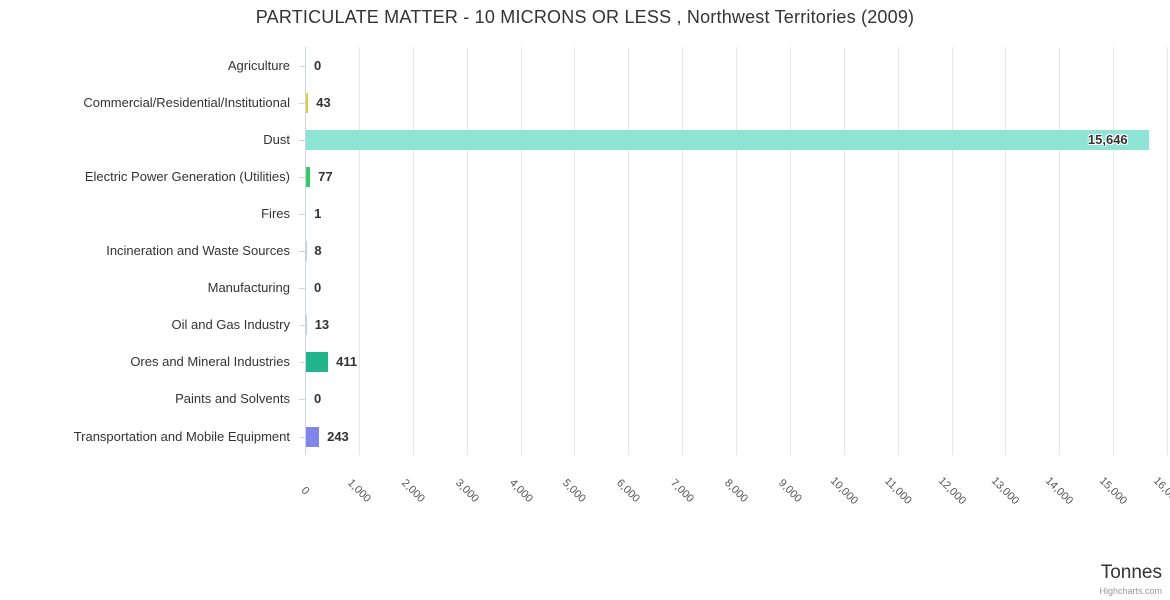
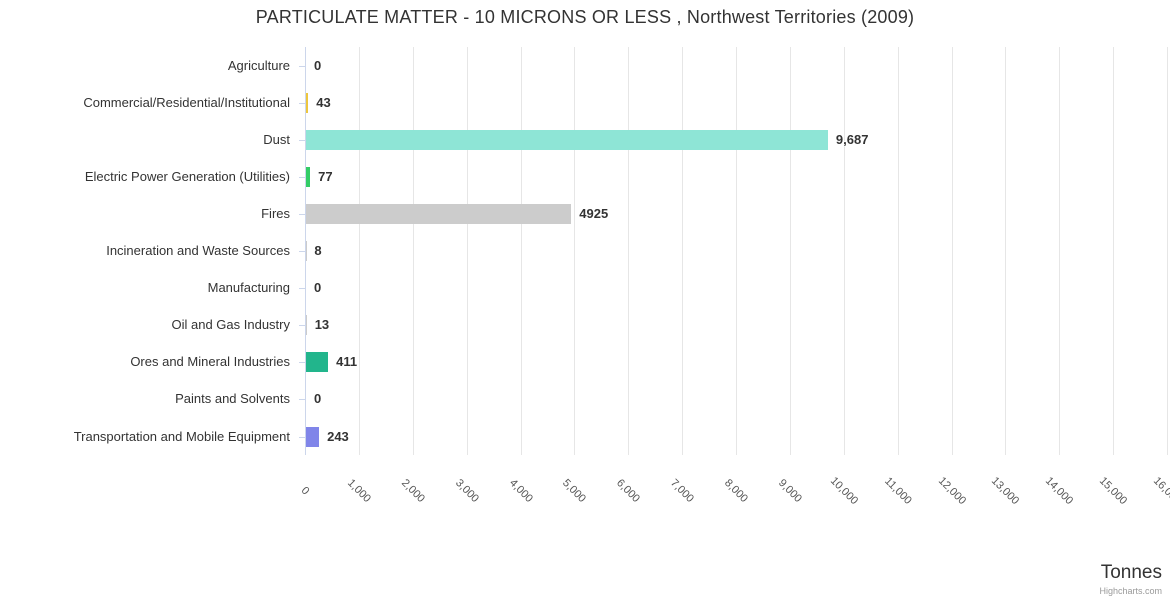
Dust: 15,646 -> 9,687
Fires: 1 -> 4925
